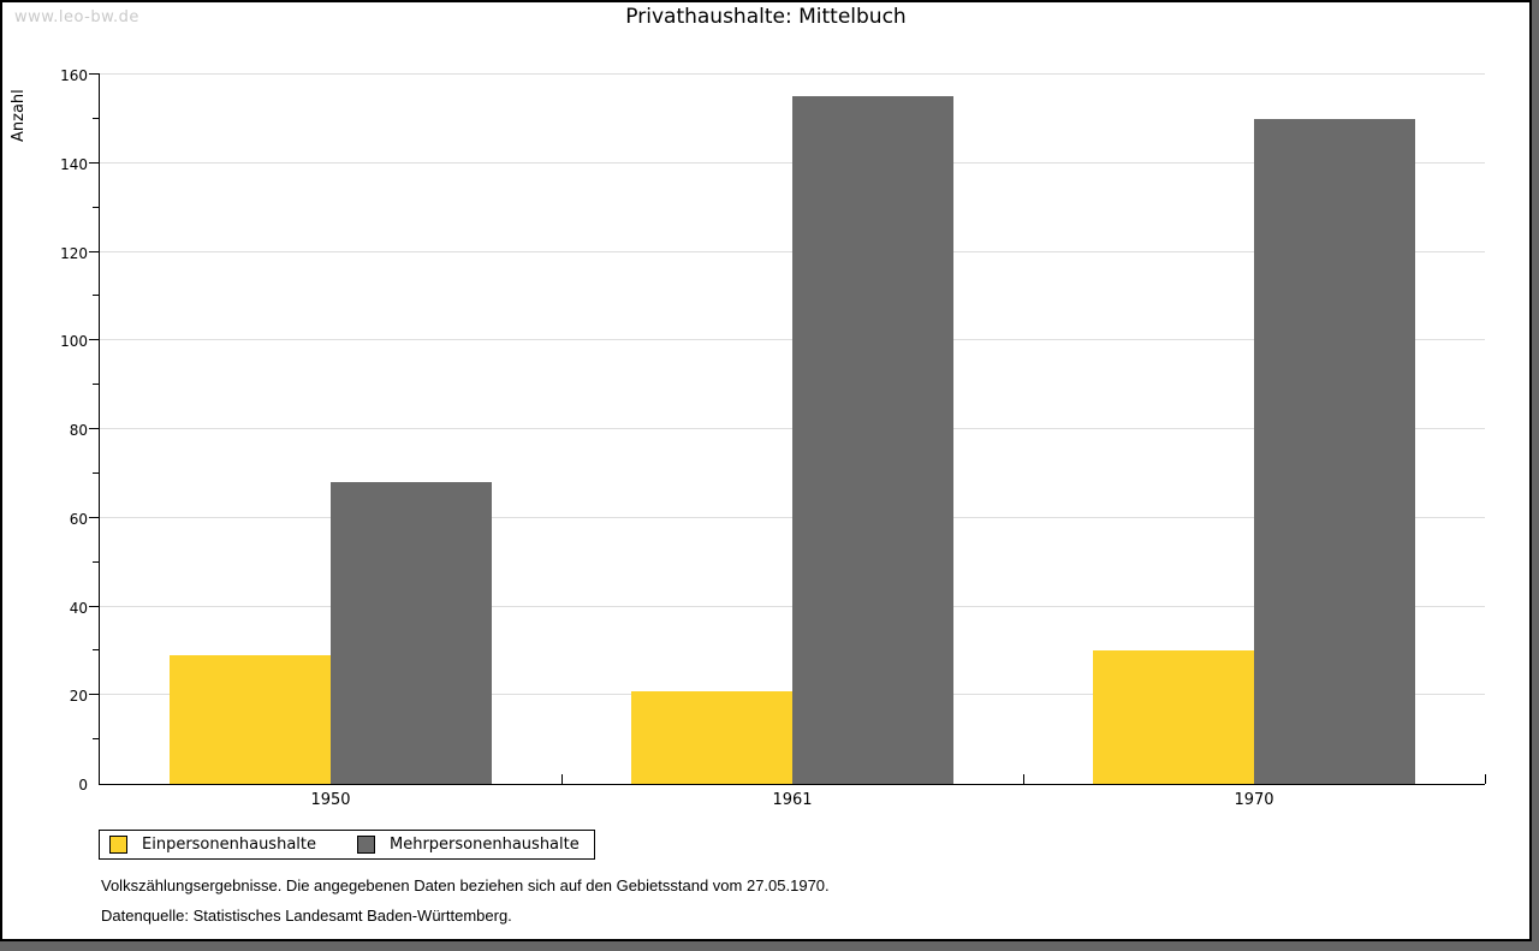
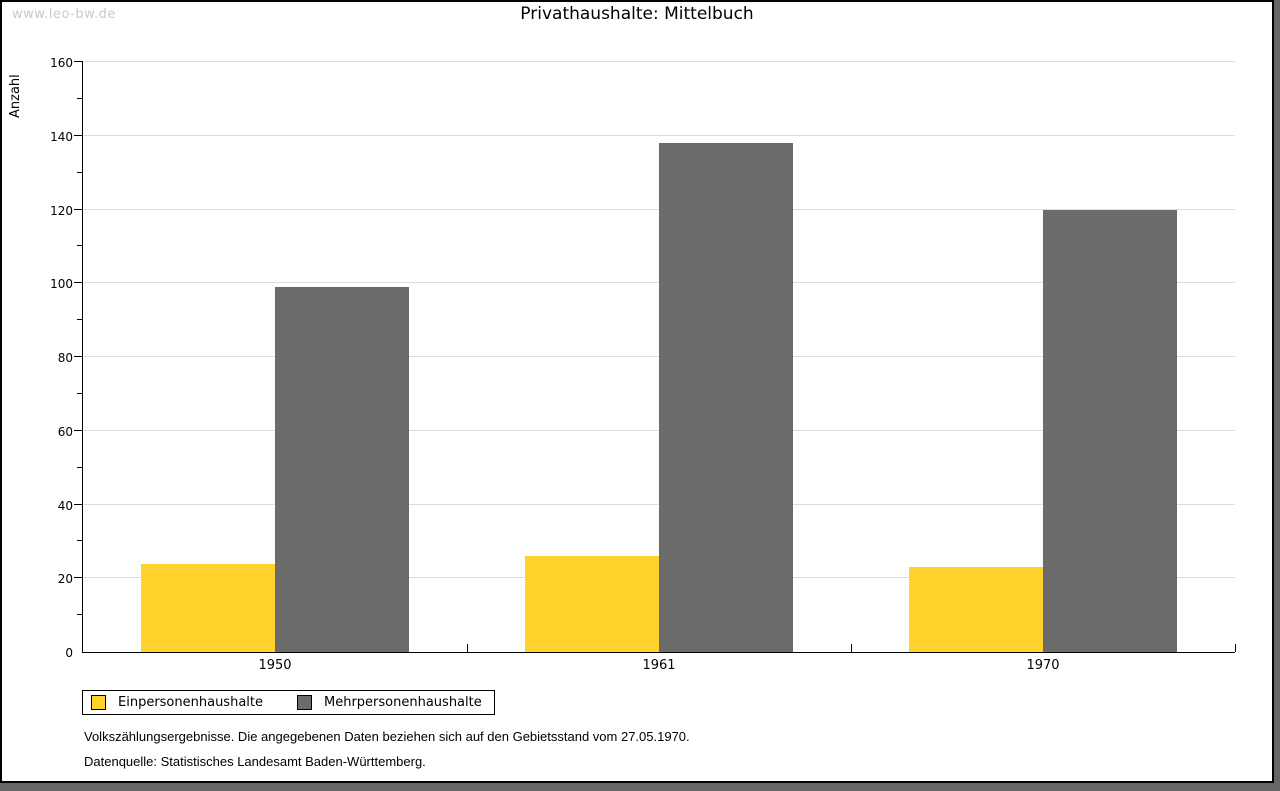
Einpersonenhaushalte/1950: 29 -> 24
Mehrpersonenhaushalte/1950: 68 -> 99
Einpersonenhaushalte/1961: 21 -> 26
Mehrpersonenhaushalte/1961: 155 -> 138
Einpersonenhaushalte/1970: 30 -> 23
Mehrpersonenhaushalte/1970: 150 -> 120
